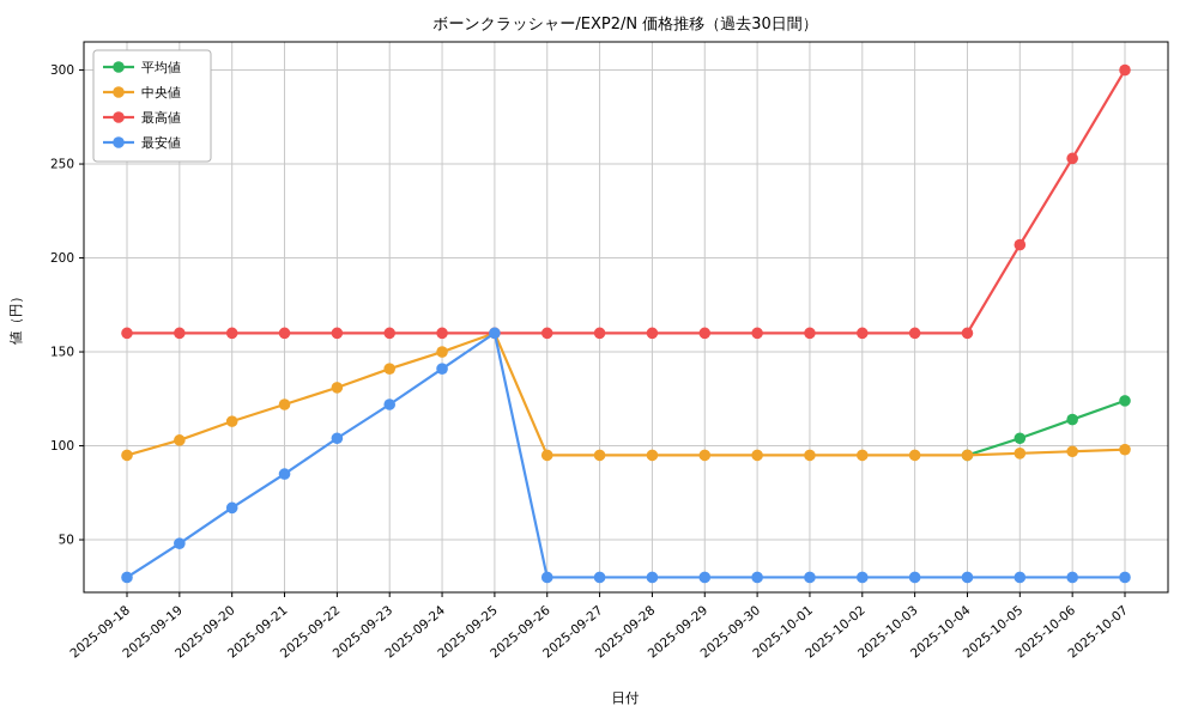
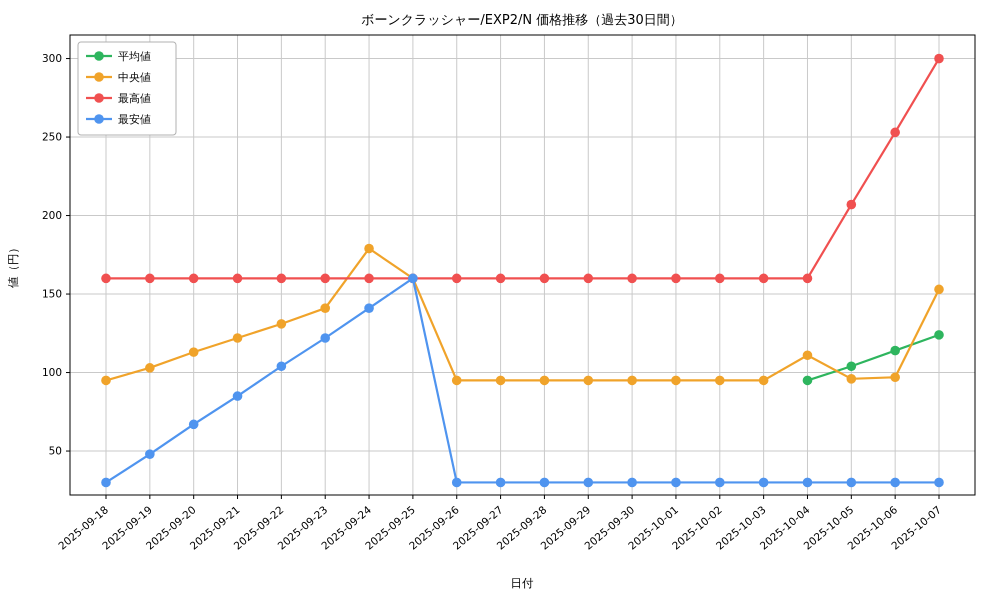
中央値/2025-09-24: 150 -> 179
中央値/2025-10-04: 95 -> 111
中央値/2025-10-07: 98 -> 153
